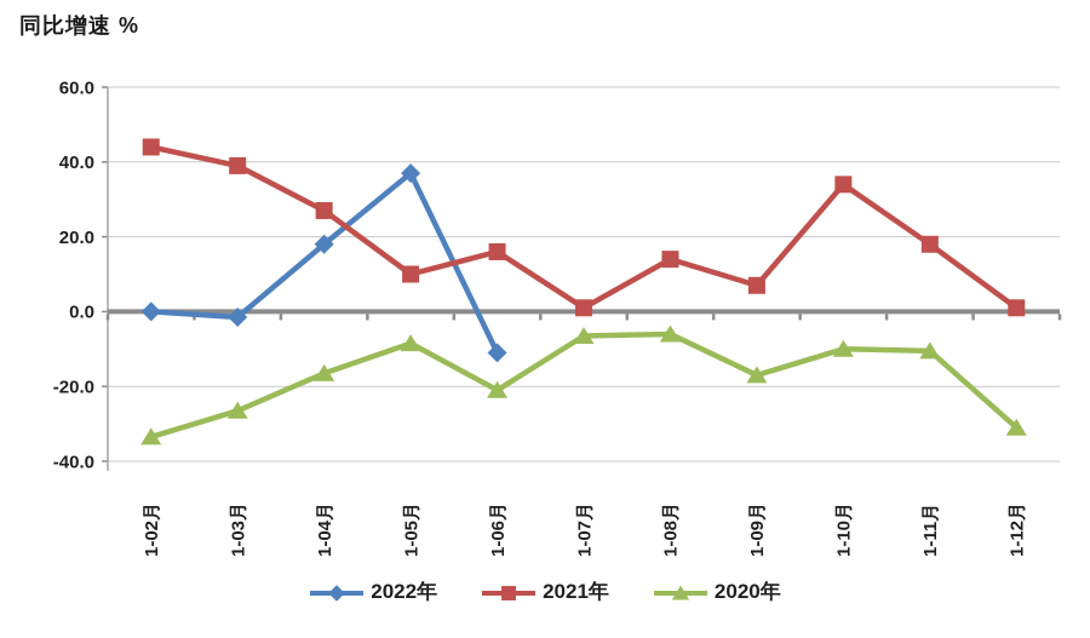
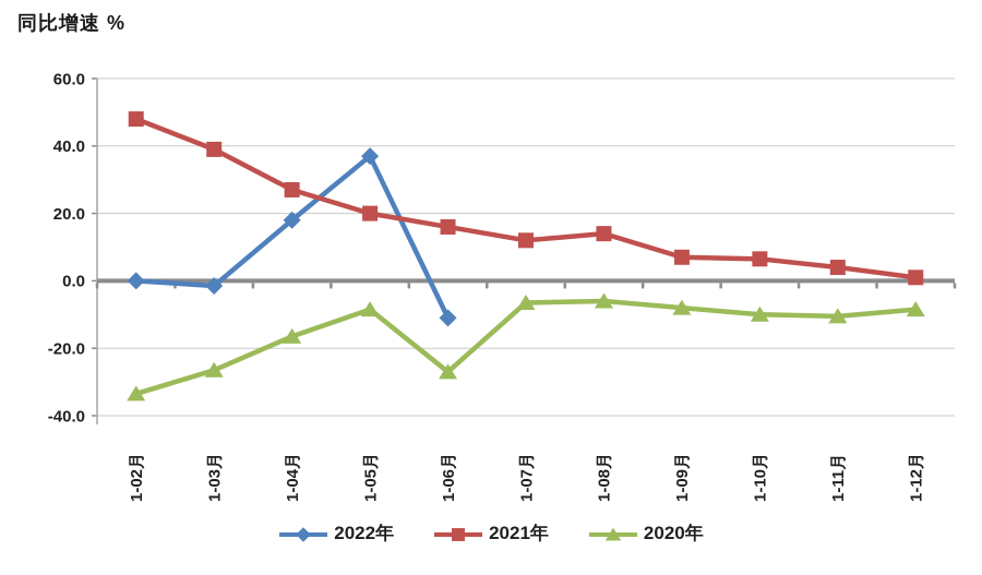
2021年/1-02月: 44 -> 48
2021年/1-05月: 10 -> 20
2020年/1-06月: -21 -> -27
2021年/1-07月: 1 -> 12
2020年/1-09月: -17 -> -8
2021年/1-10月: 34 -> 6
2021年/1-11月: 18 -> 4
2020年/1-12月: -31 -> -8
